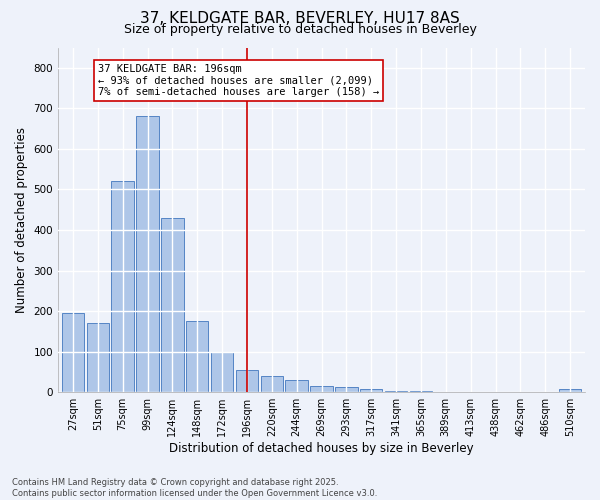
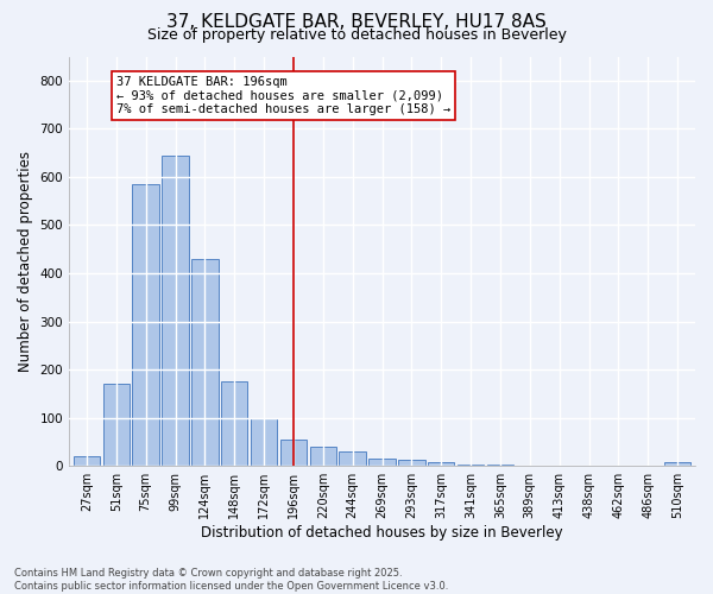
27sqm: 195 -> 20
75sqm: 520 -> 585
99sqm: 680 -> 645
